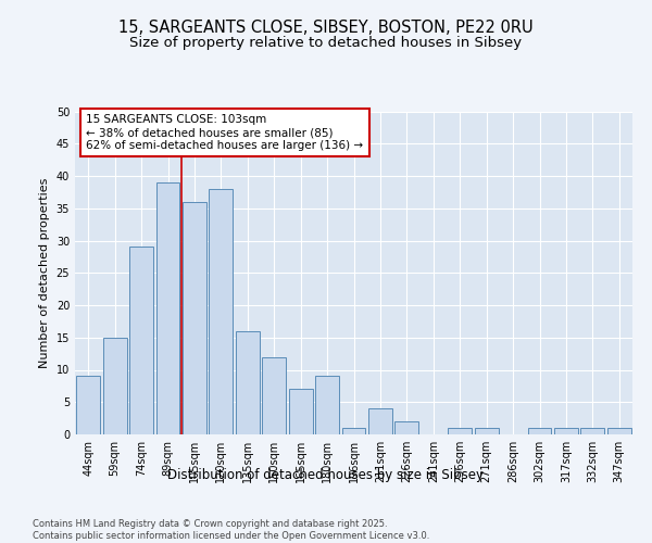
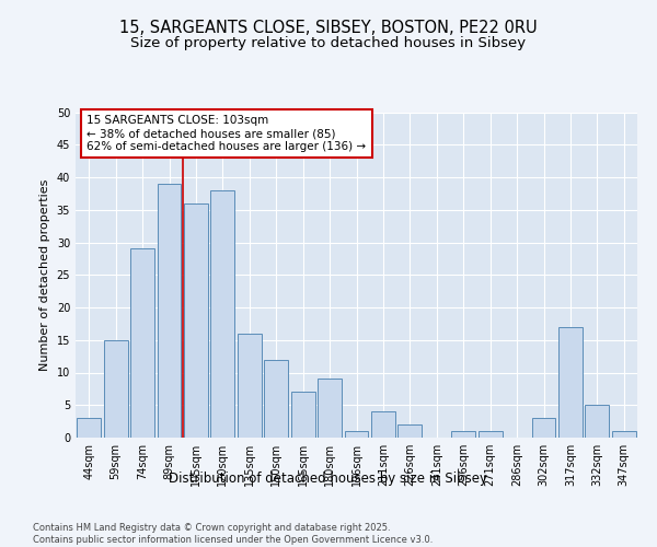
44sqm: 9 -> 3
302sqm: 1 -> 3
317sqm: 1 -> 17
332sqm: 1 -> 5
